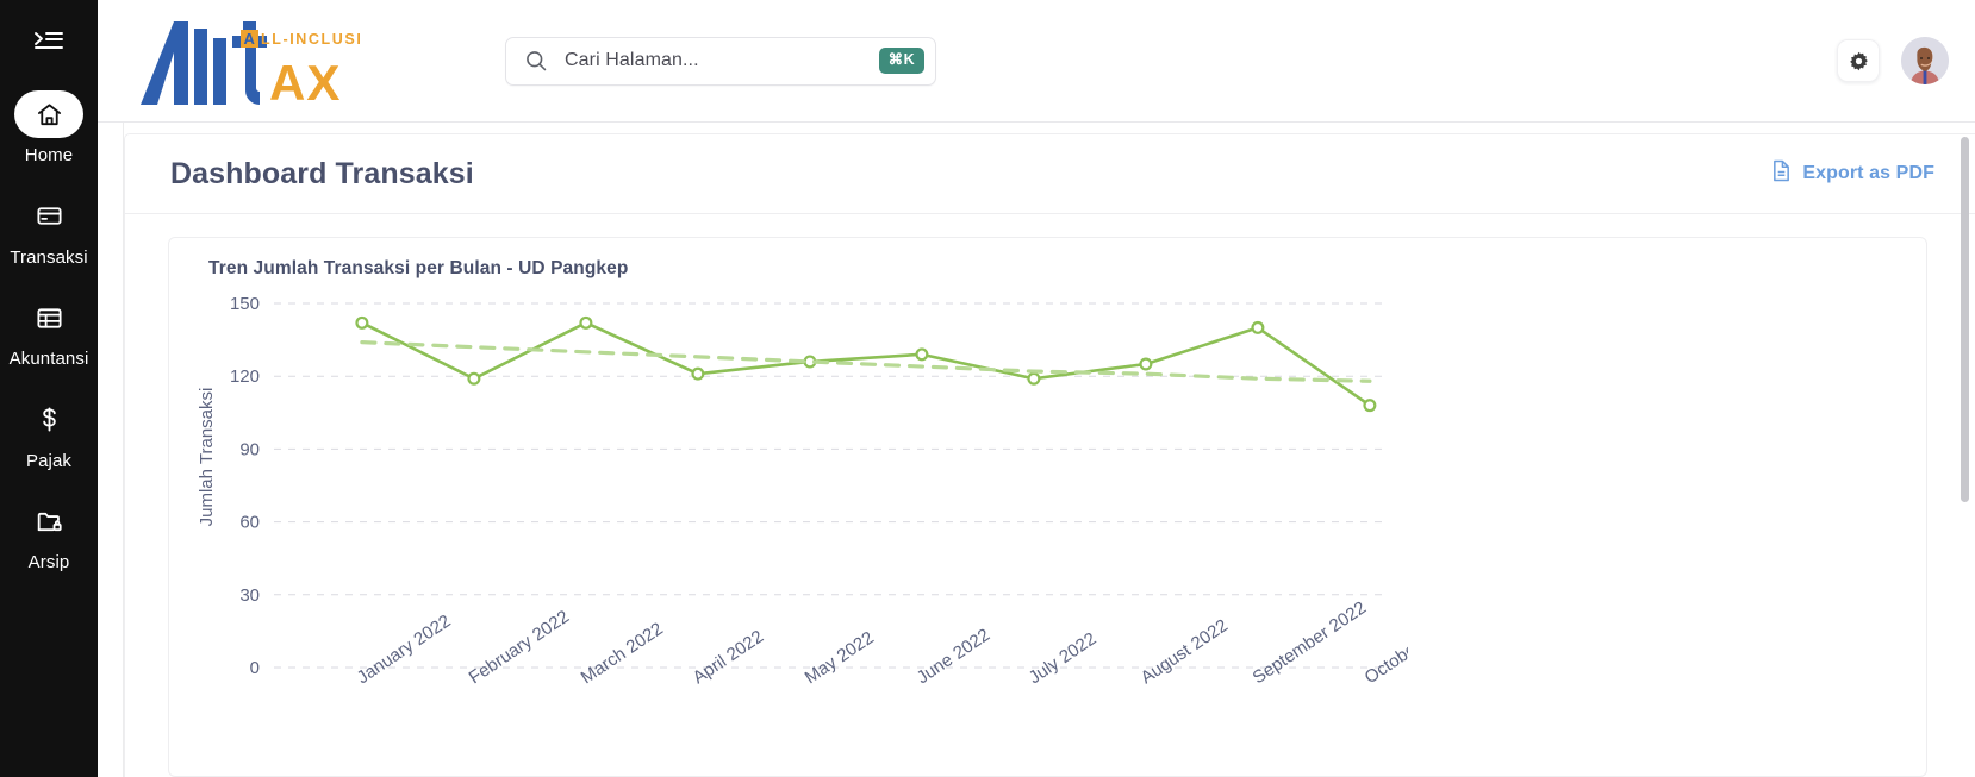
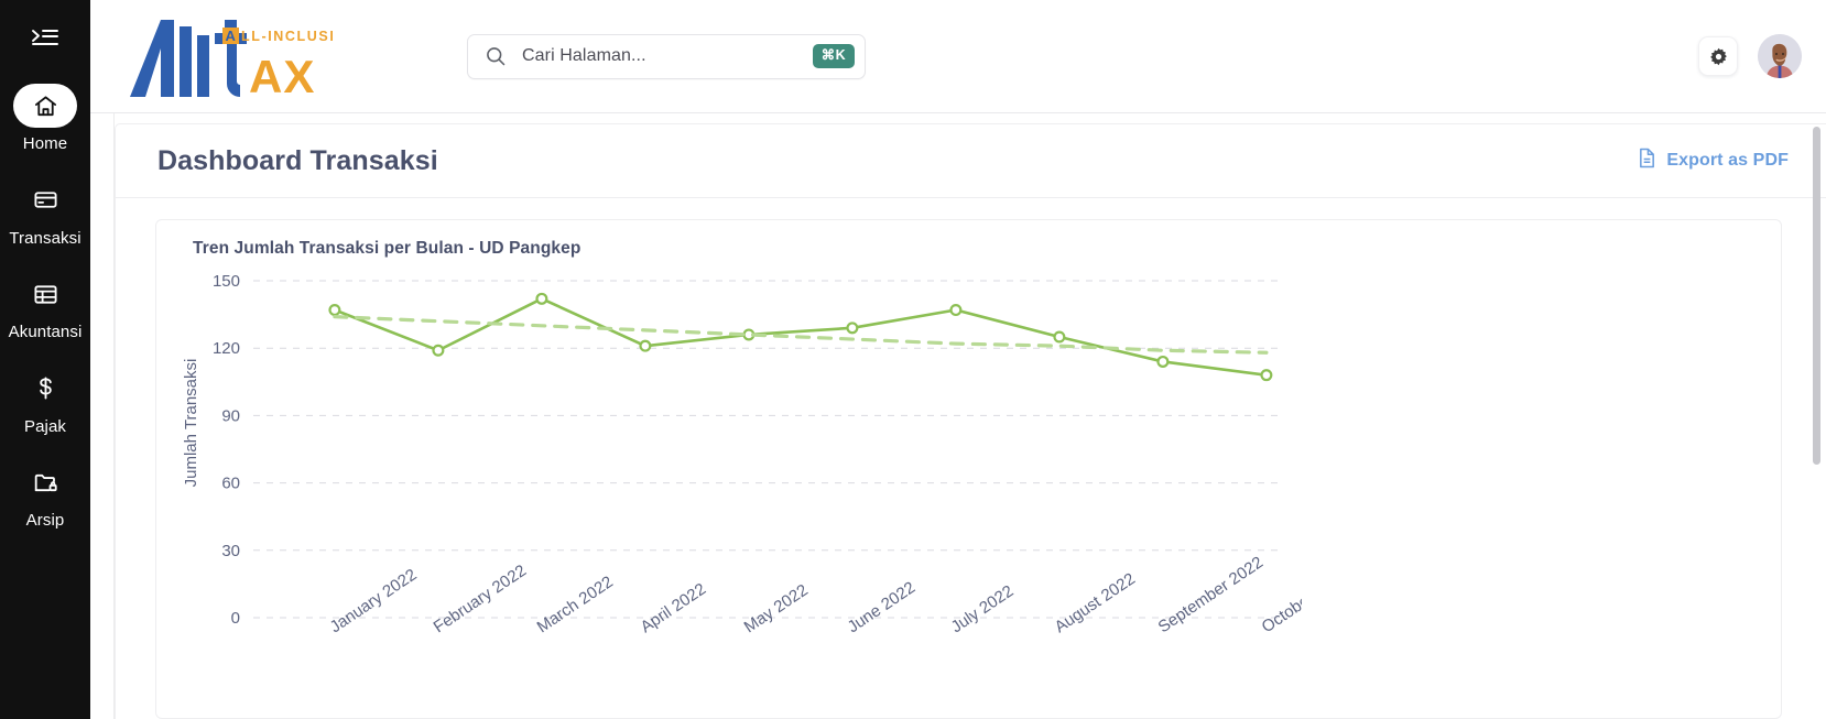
Jumlah Transaksi/January 2022: 142 -> 137
Jumlah Transaksi/July 2022: 119 -> 137
Jumlah Transaksi/September 2022: 140 -> 114
